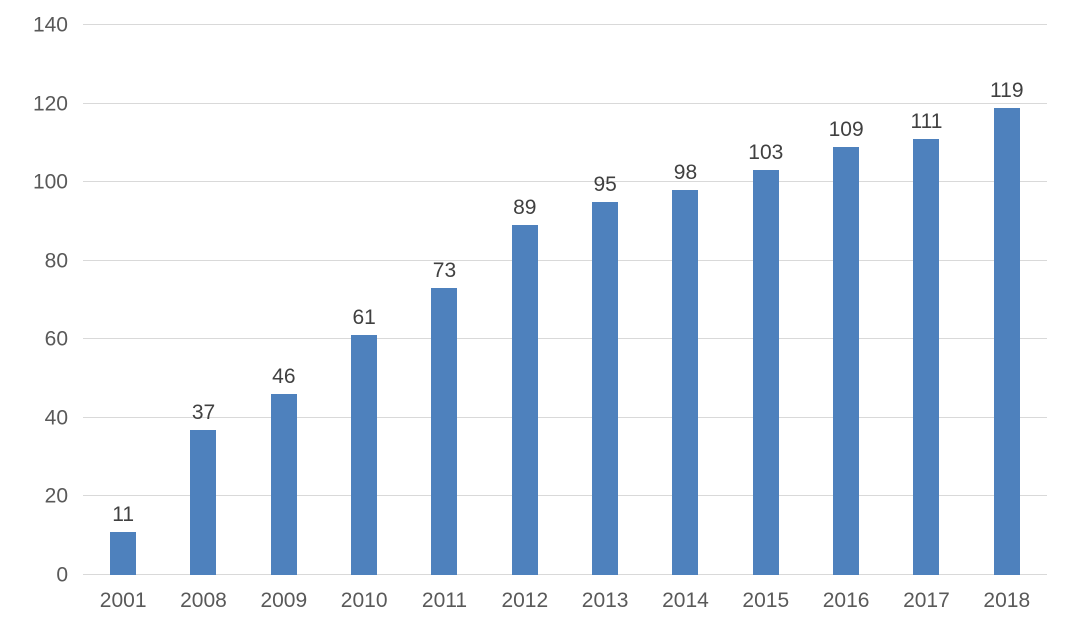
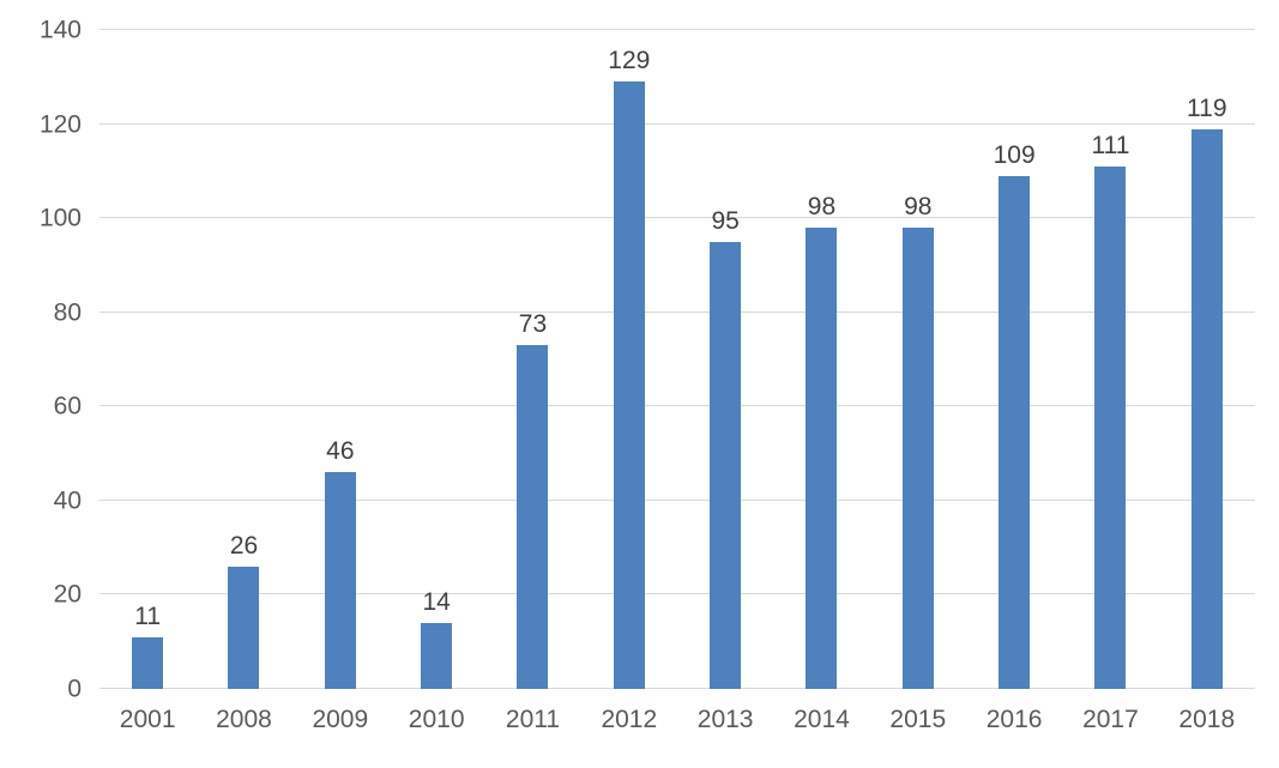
2008: 37 -> 26
2010: 61 -> 14
2012: 89 -> 129
2015: 103 -> 98
